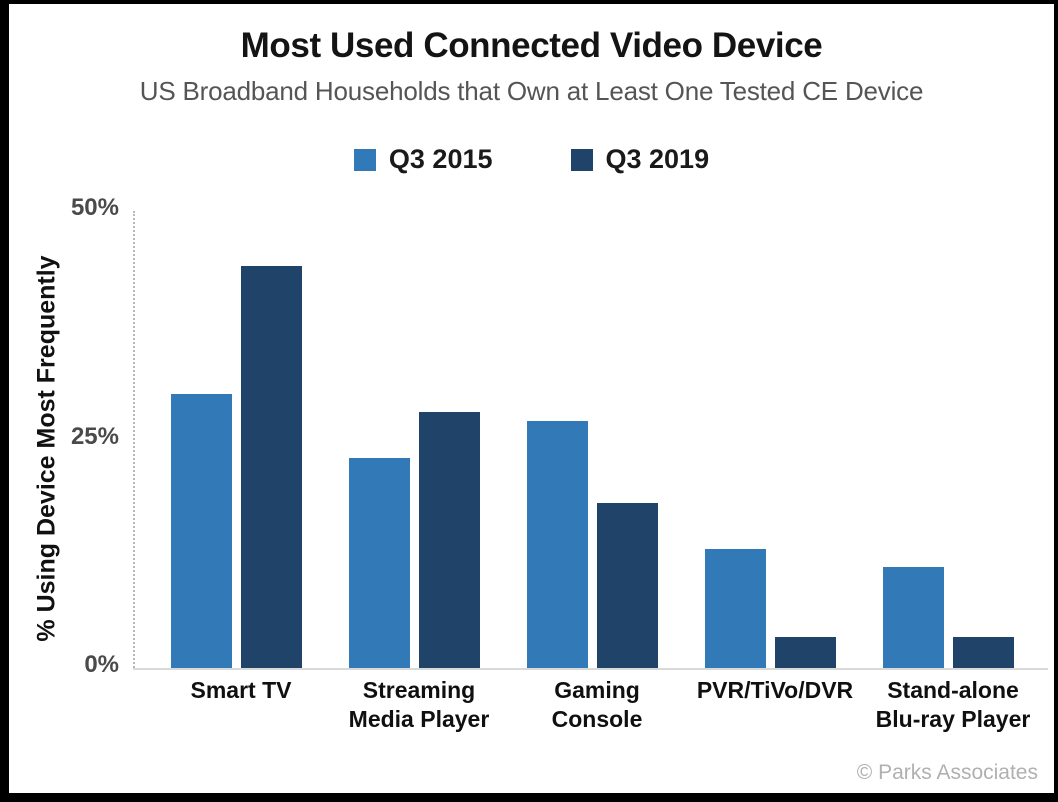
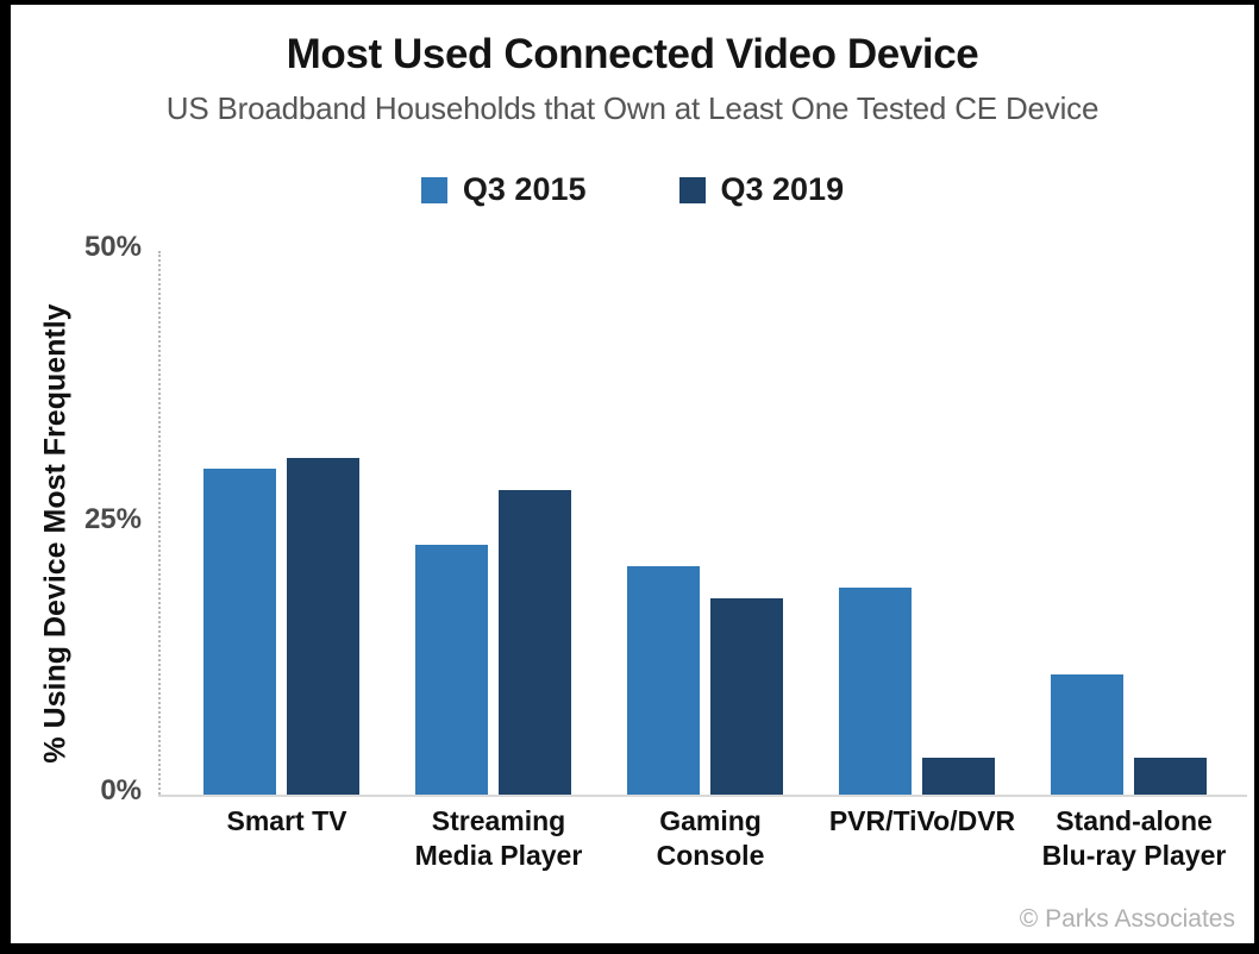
Q3 2019/Smart TV: 44% -> 31%
Q3 2015/Gaming Console: 27% -> 21%
Q3 2015/PVR/TiVo/DVR: 13% -> 19%
